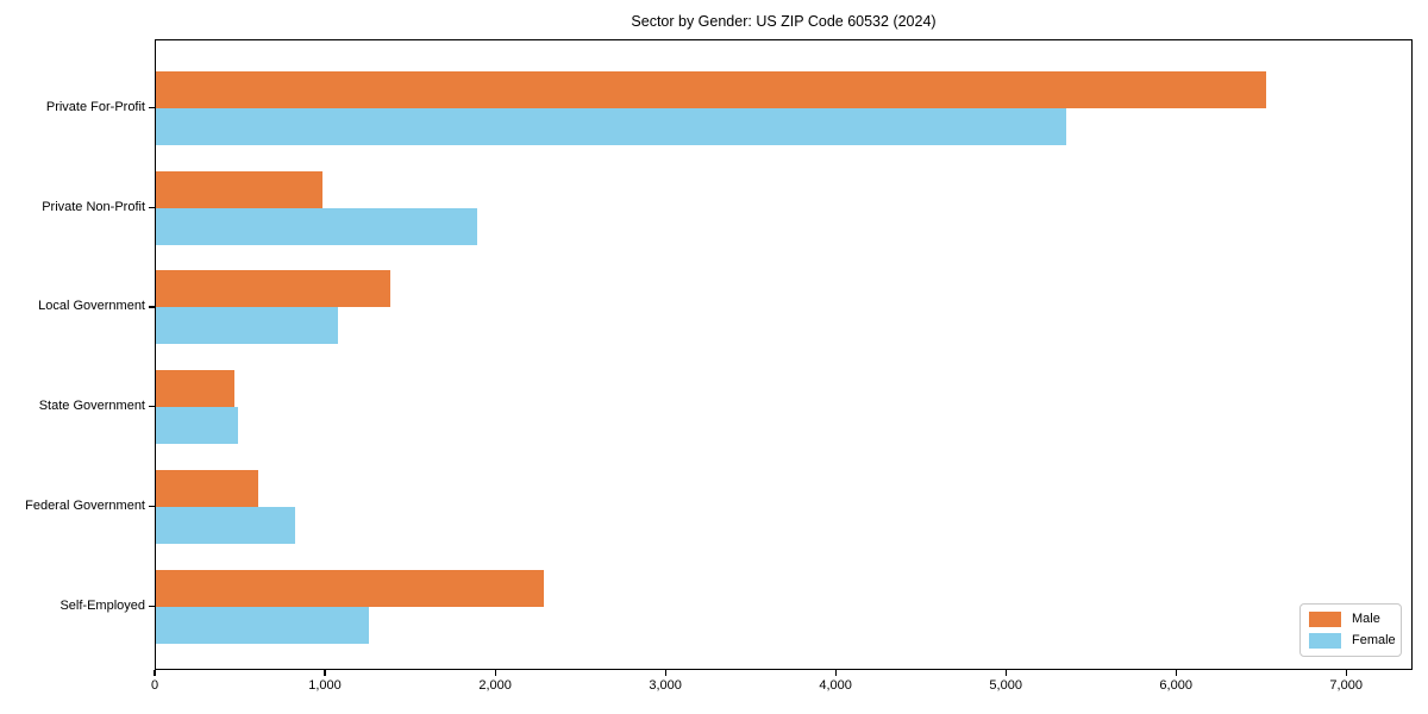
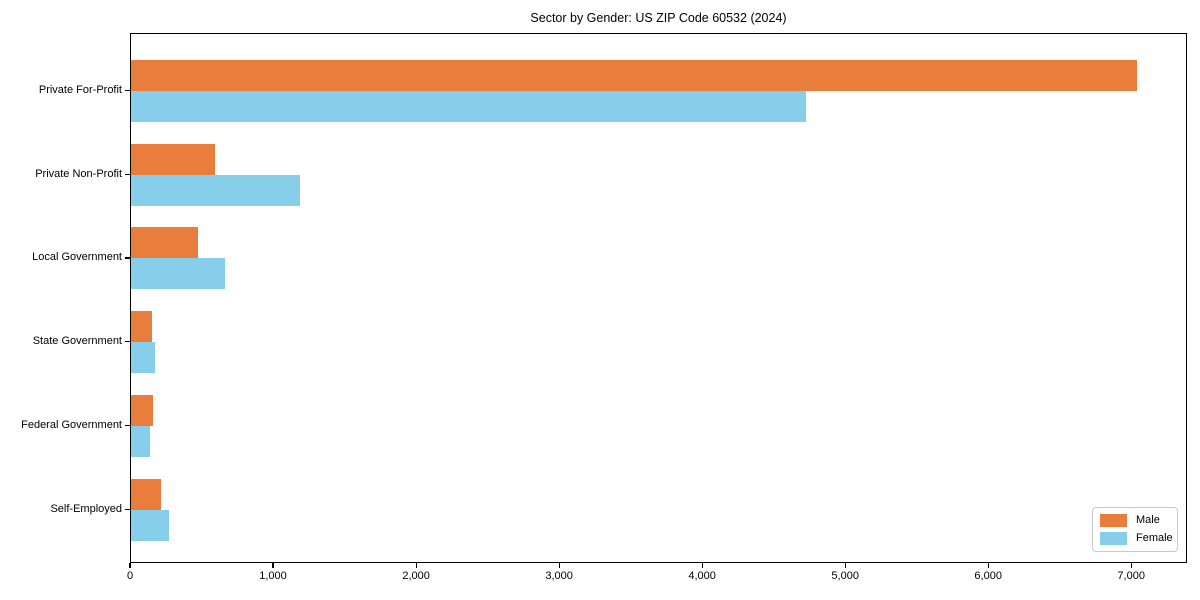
Male/Private For-Profit: 6520 -> 7030
Female/Private For-Profit: 5350 -> 4720
Male/Private Non-Profit: 980 -> 590
Female/Private Non-Profit: 1890 -> 1180
Male/Local Government: 1380 -> 470
Female/Local Government: 1070 -> 660
Male/State Government: 460 -> 140
Female/State Government: 480 -> 160
Male/Federal Government: 600 -> 150
Female/Federal Government: 820 -> 140
Male/Self-Employed: 2280 -> 210
Female/Self-Employed: 1250 -> 260
